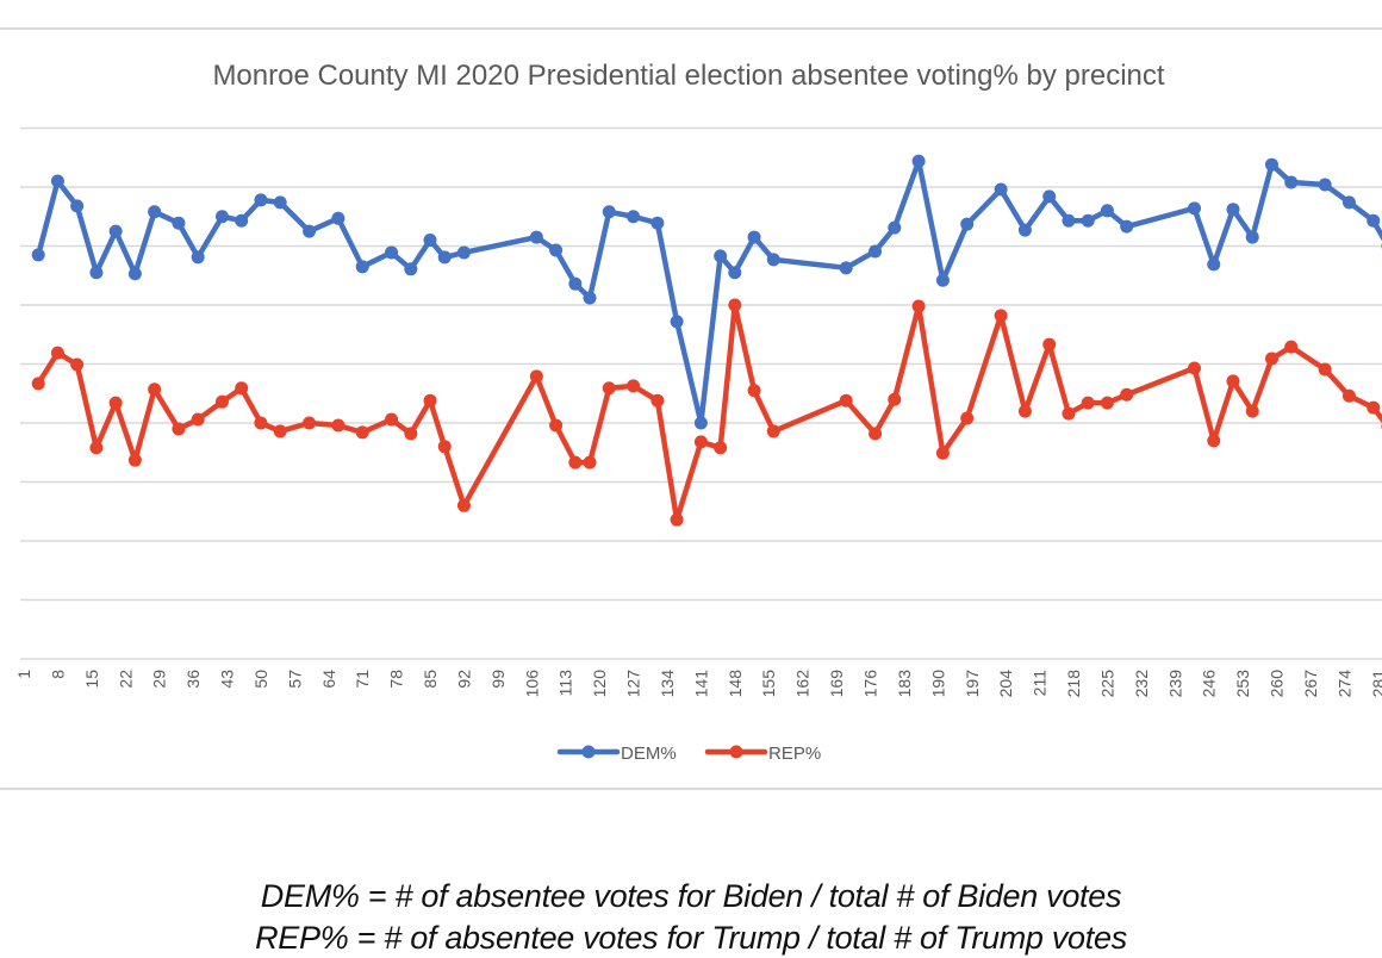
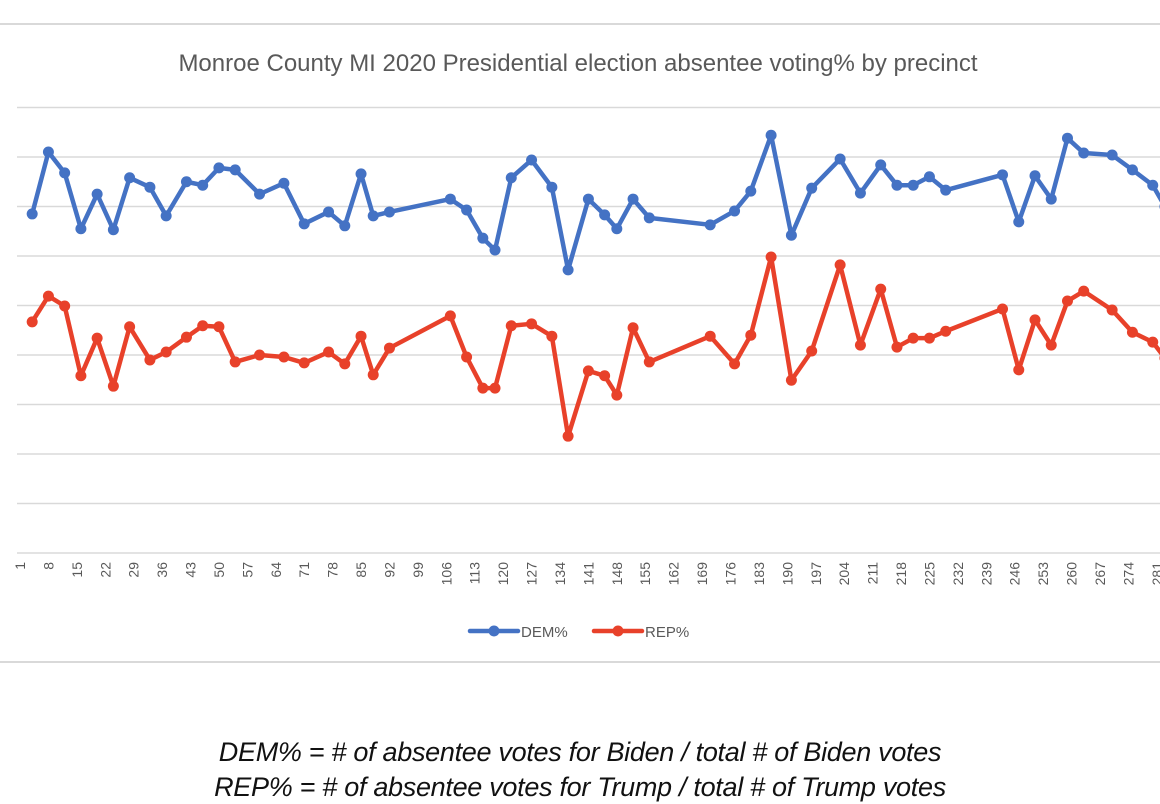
REP%/50: 40 -> 46
DEM%/85: 71 -> 77
REP%/92: 26 -> 41
DEM%/127: 75 -> 79
DEM%/141: 40 -> 72
REP%/148: 60 -> 32
